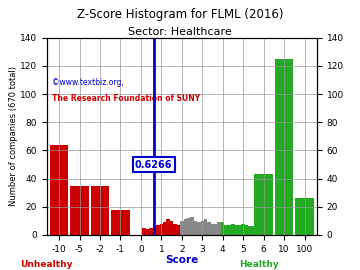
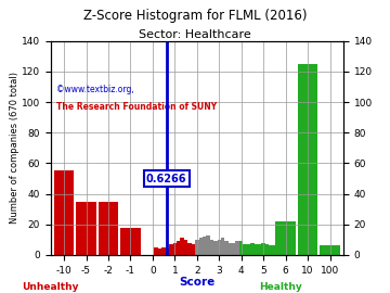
-10: 64 -> 55
6: 43 -> 22
100: 26 -> 6
